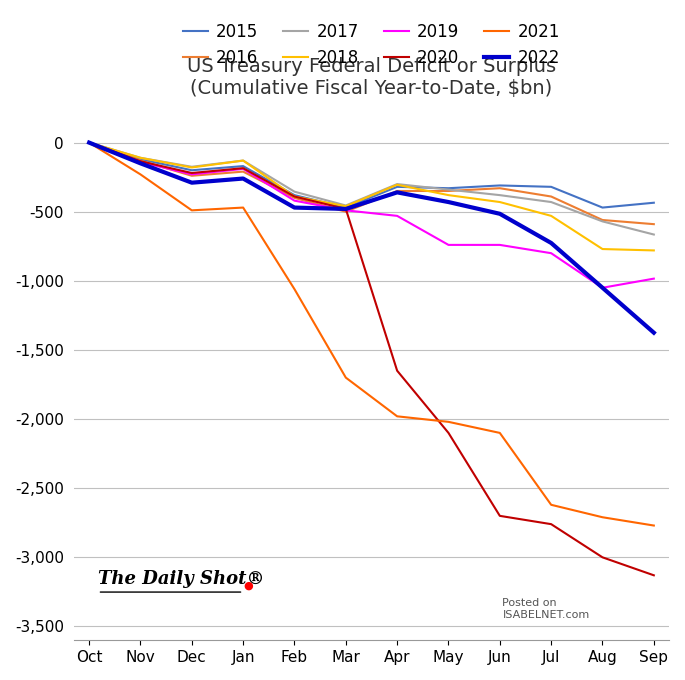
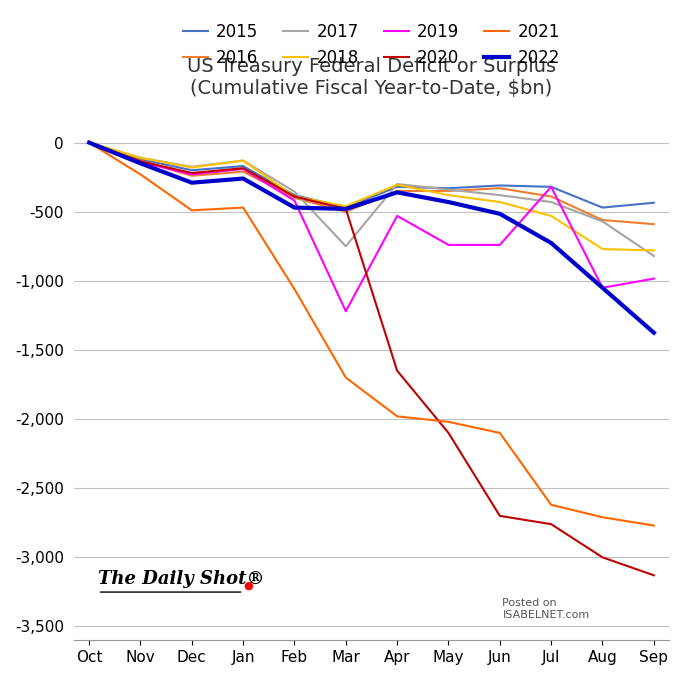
2017/Mar: -460 -> -750
2019/Mar: -490 -> -1,220
2019/Jul: -800 -> -320
2017/Sep: -660 -> -820
